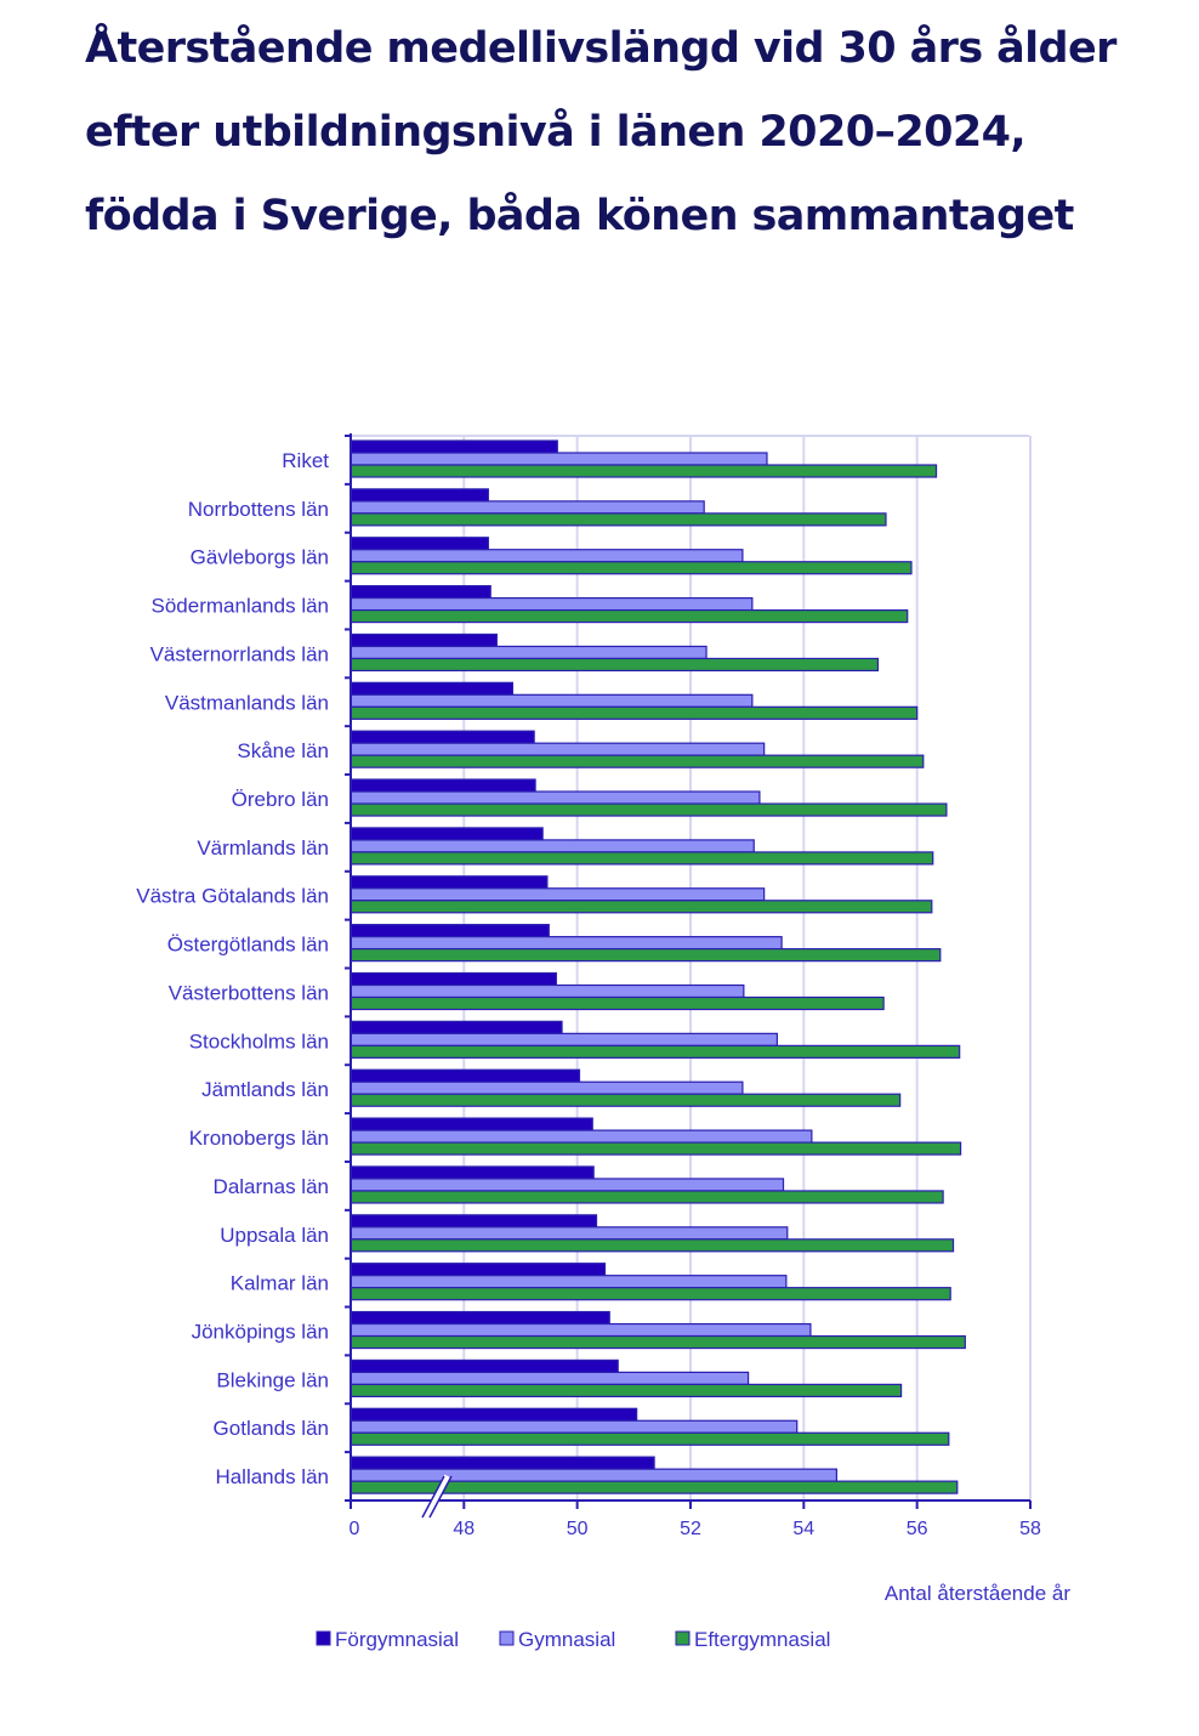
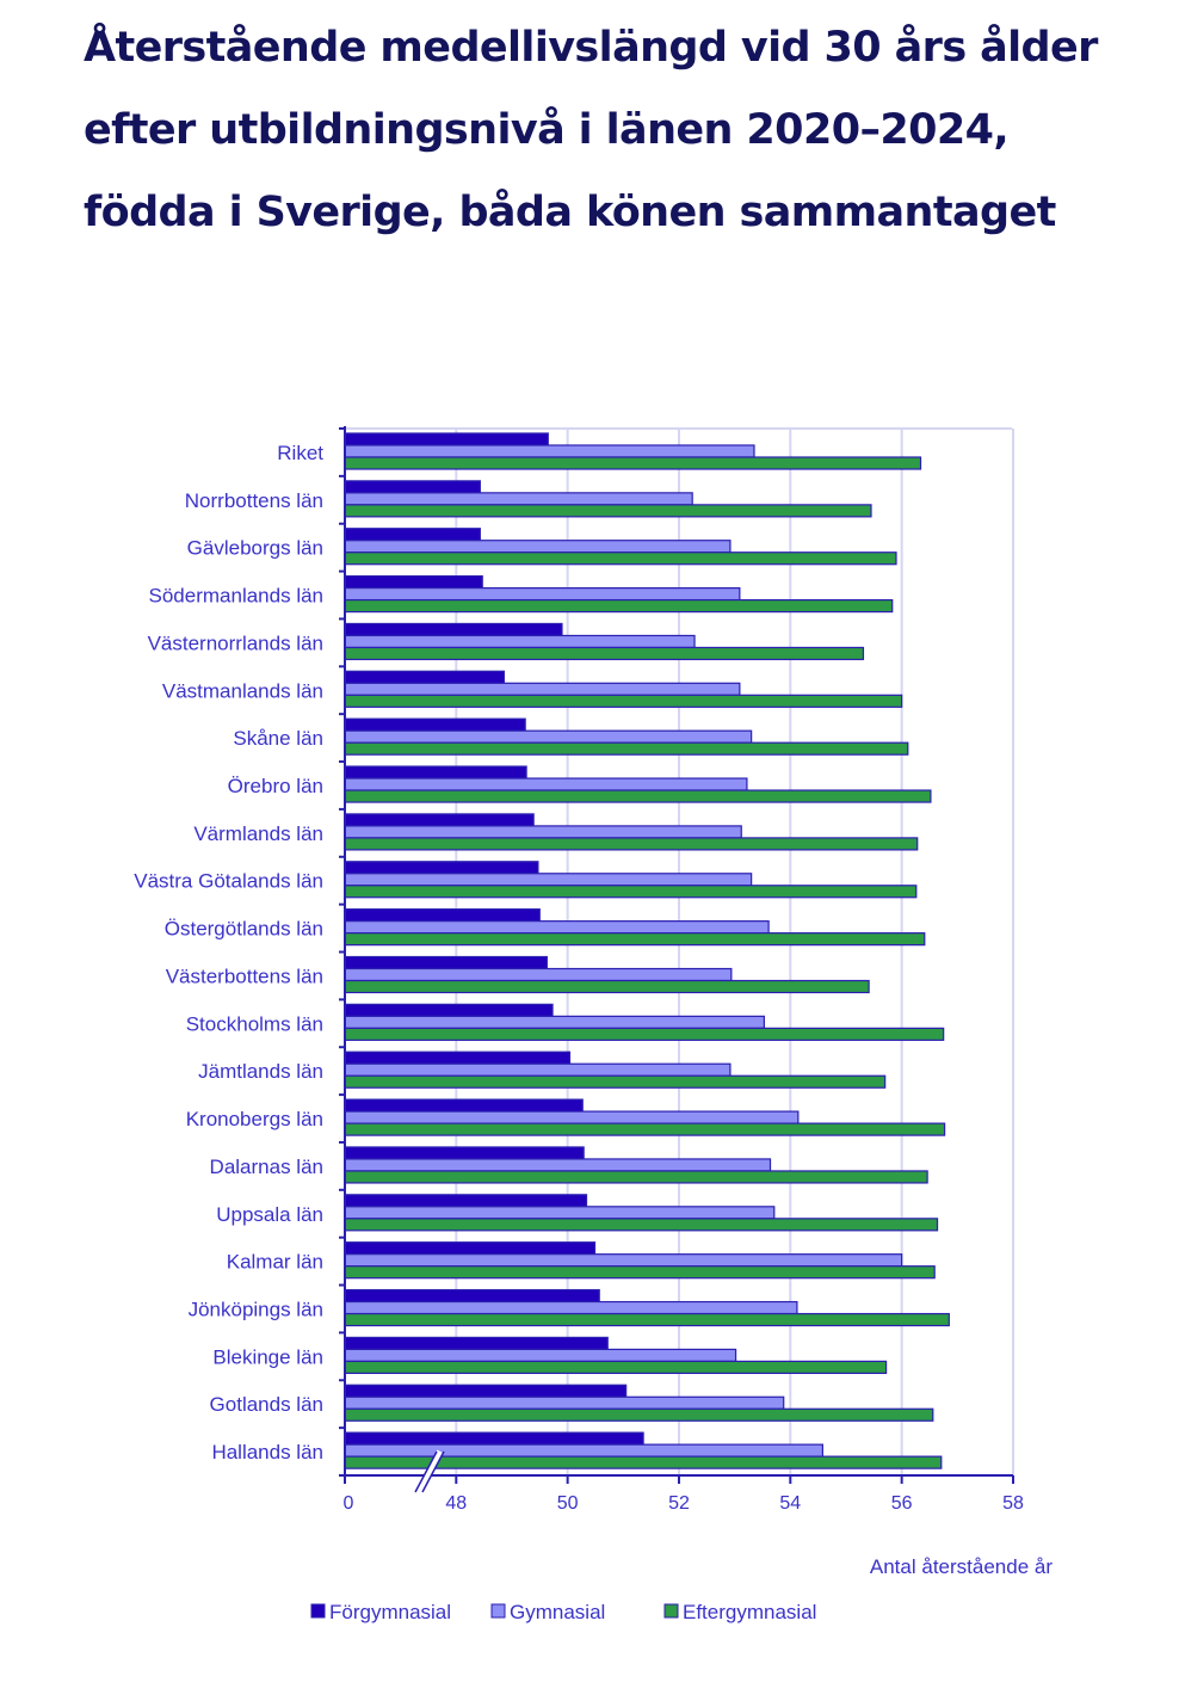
Förgymnasial/Västernorrlands län: 48.6 -> 49.9
Gymnasial/Kalmar län: 53.7 -> 56.0
